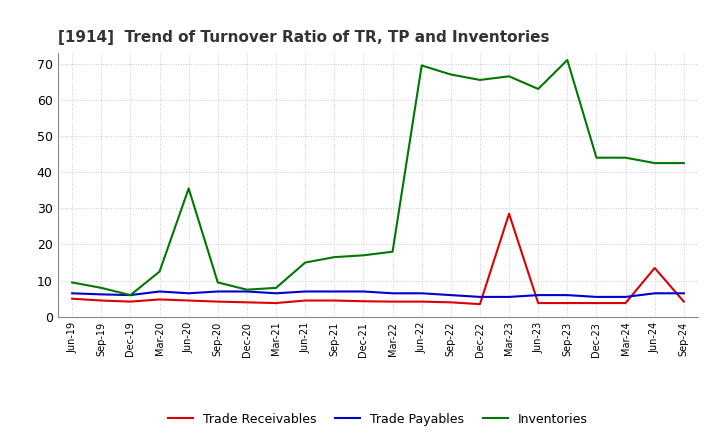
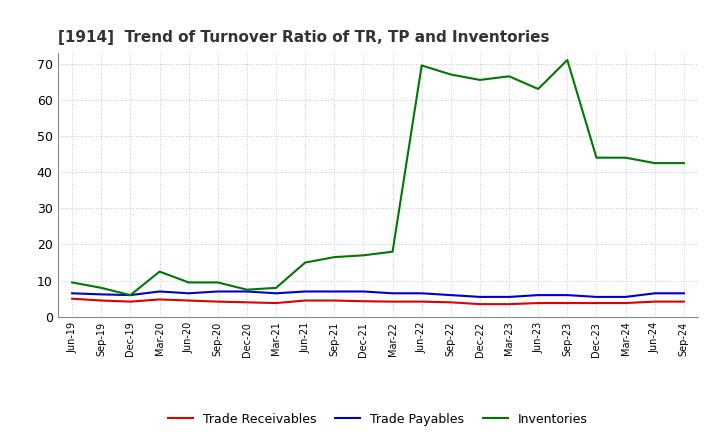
Inventories/Jun-20: 35.5 -> 9.5
Trade Receivables/Mar-23: 28.5 -> 3.5
Trade Receivables/Jun-24: 13.5 -> 4.2
